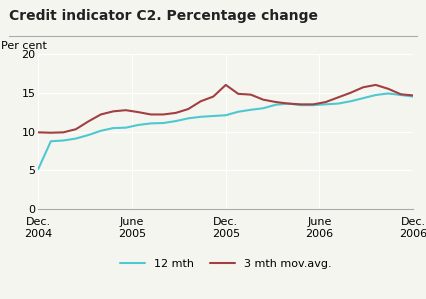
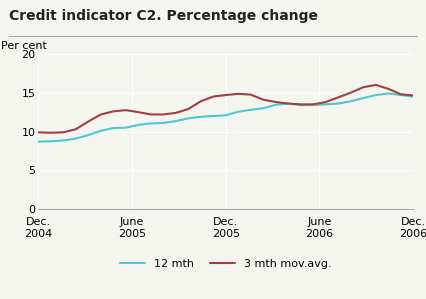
12 mth/Dec. 2004: 5.2 -> 8.7
3 mth mov.avg./Dec. 2005: 16.0 -> 14.7
